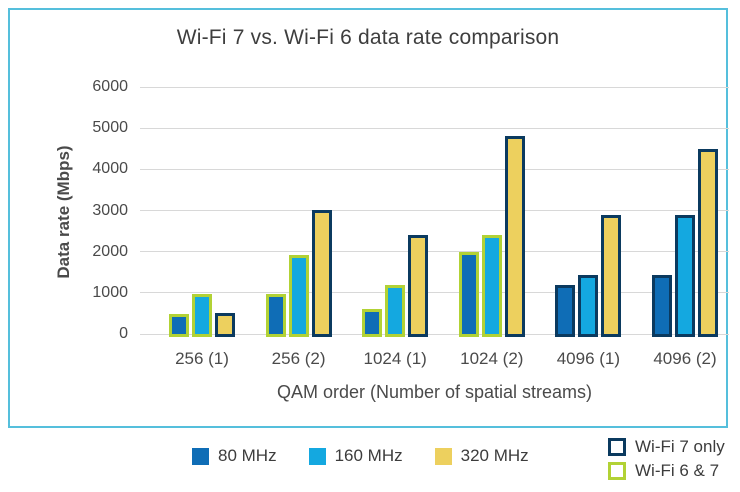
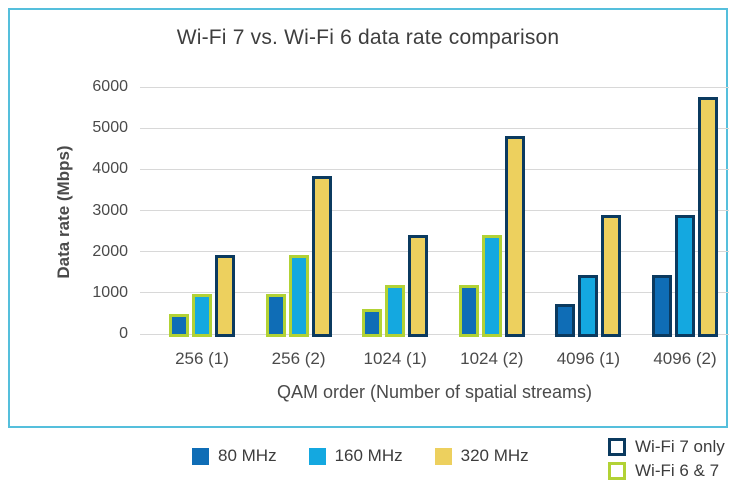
320 MHz/256 (1): 500 -> 1900
320 MHz/256 (2): 3000 -> 3800
80 MHz/1024 (2): 2000 -> 1200
80 MHz/4096 (1): 1200 -> 700
320 MHz/4096 (2): 4500 -> 5800
